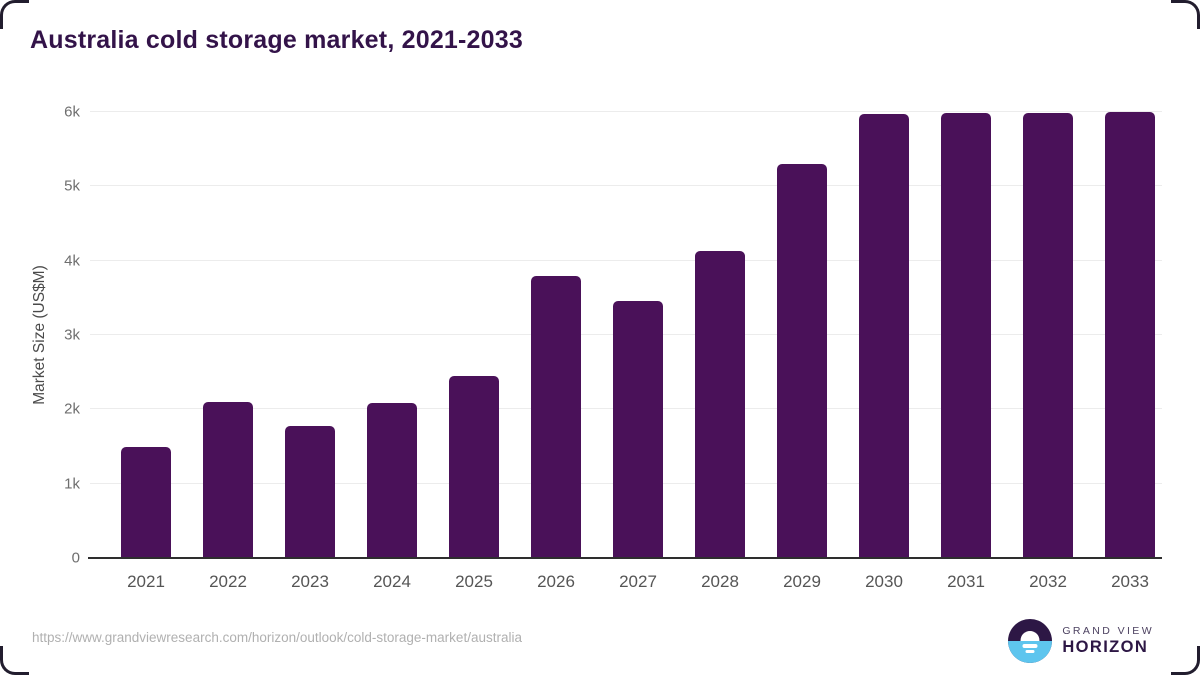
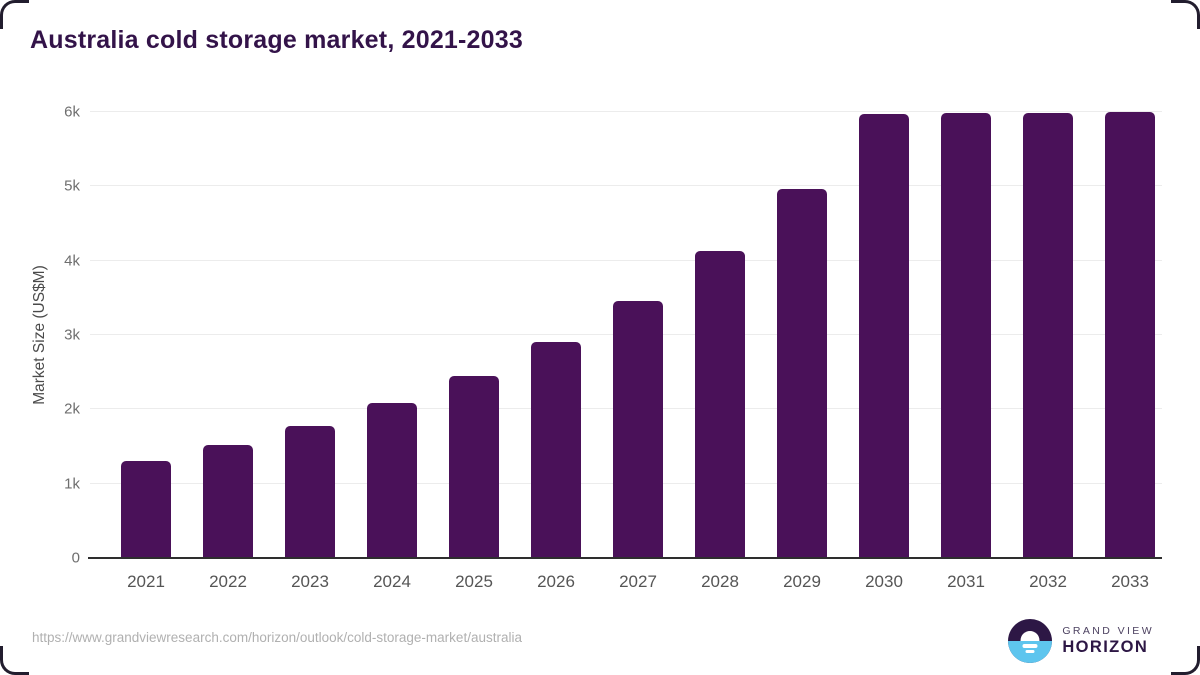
2021: 1.5k -> 1.3k
2022: 2.1k -> 1.5k
2026: 3.8k -> 2.9k
2029: 5.3k -> 5.0k
